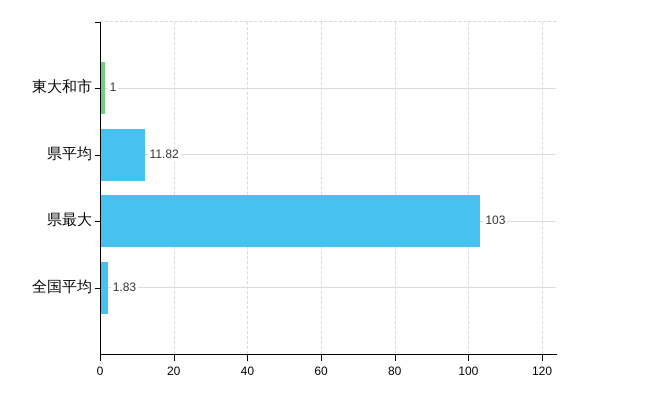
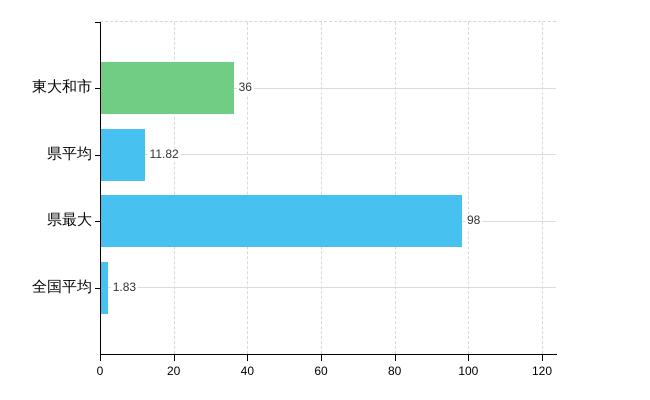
東大和市: 1 -> 36
県最大: 103 -> 98
